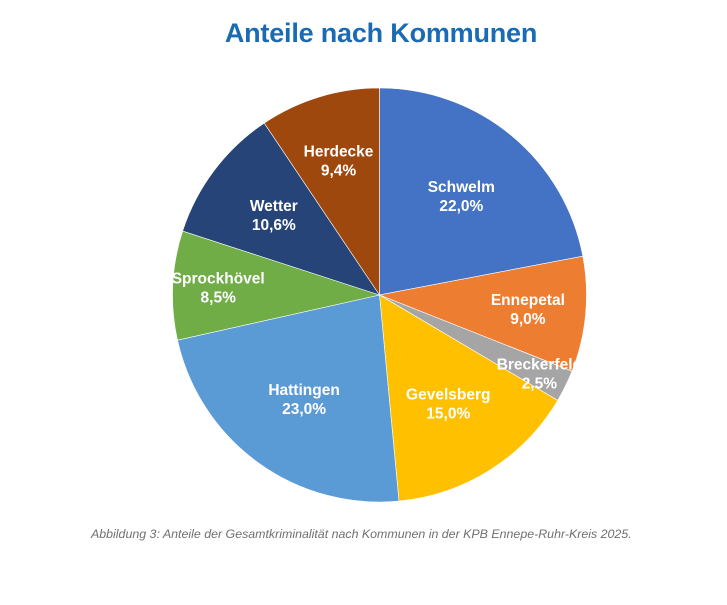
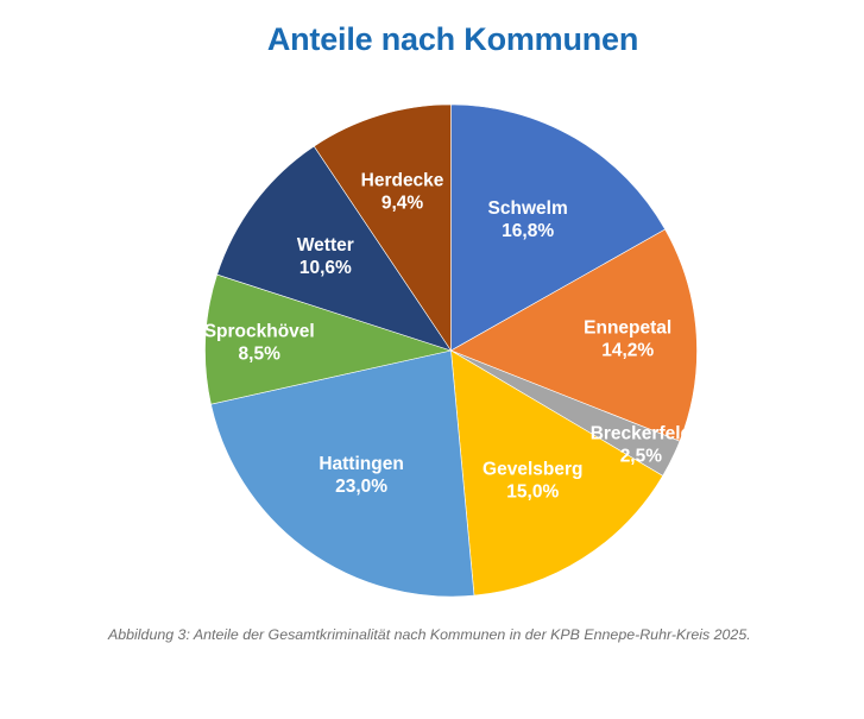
Schwelm: 22,0% -> 16,8%
Ennepetal: 9,0% -> 14,2%
